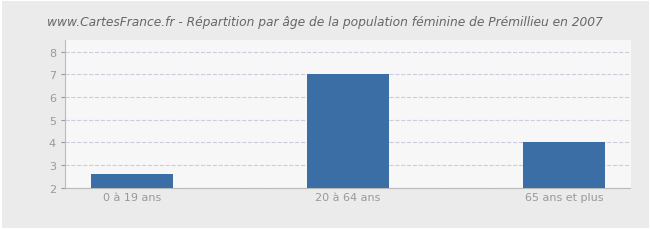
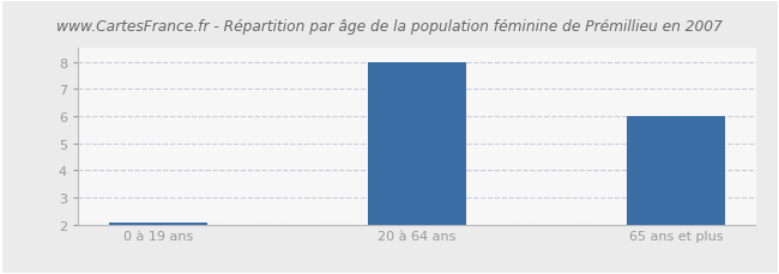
0 à 19 ans: 2.60 -> 2.08
20 à 64 ans: 7.00 -> 8.00
65 ans et plus: 4.00 -> 6.00
